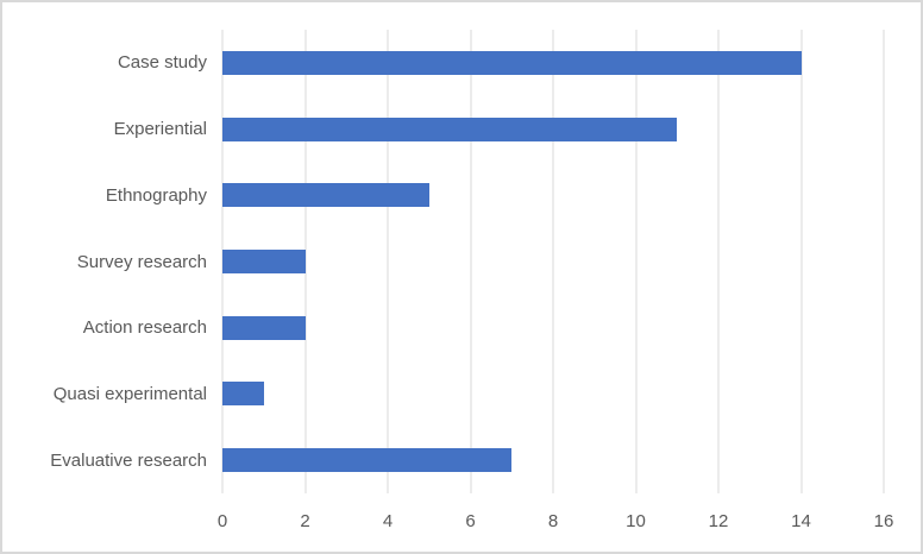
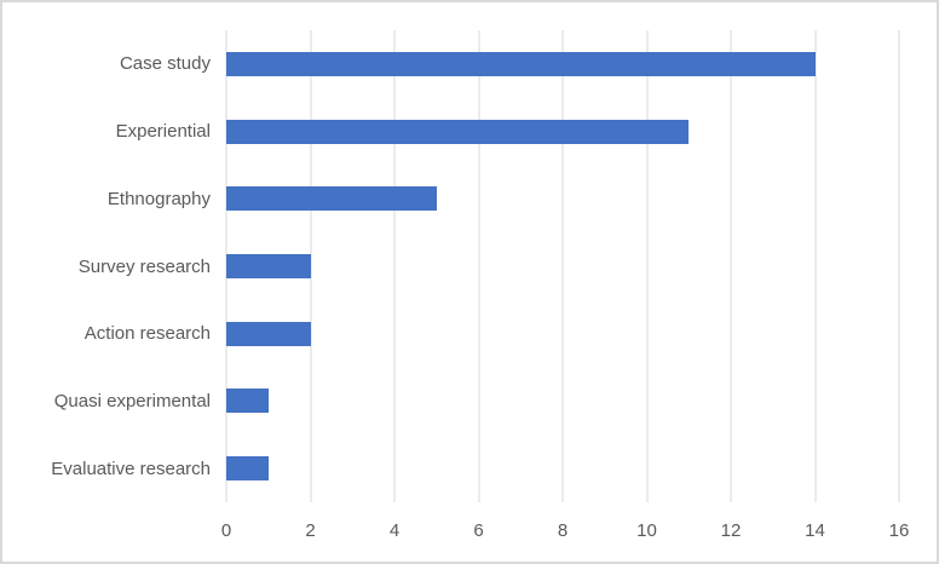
Evaluative research: 7 -> 1
